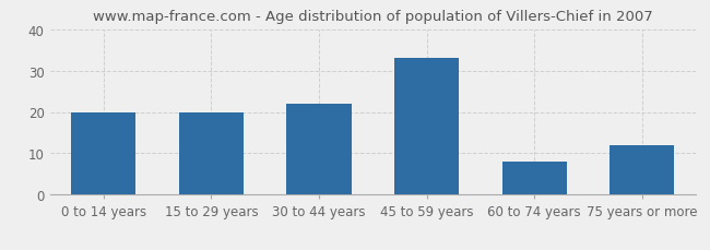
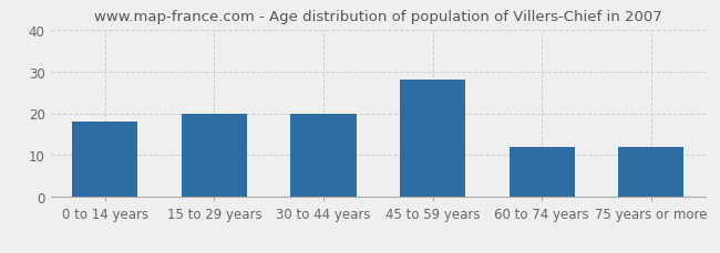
0 to 14 years: 20 -> 18
30 to 44 years: 22 -> 20
45 to 59 years: 33 -> 28
60 to 74 years: 8 -> 12
